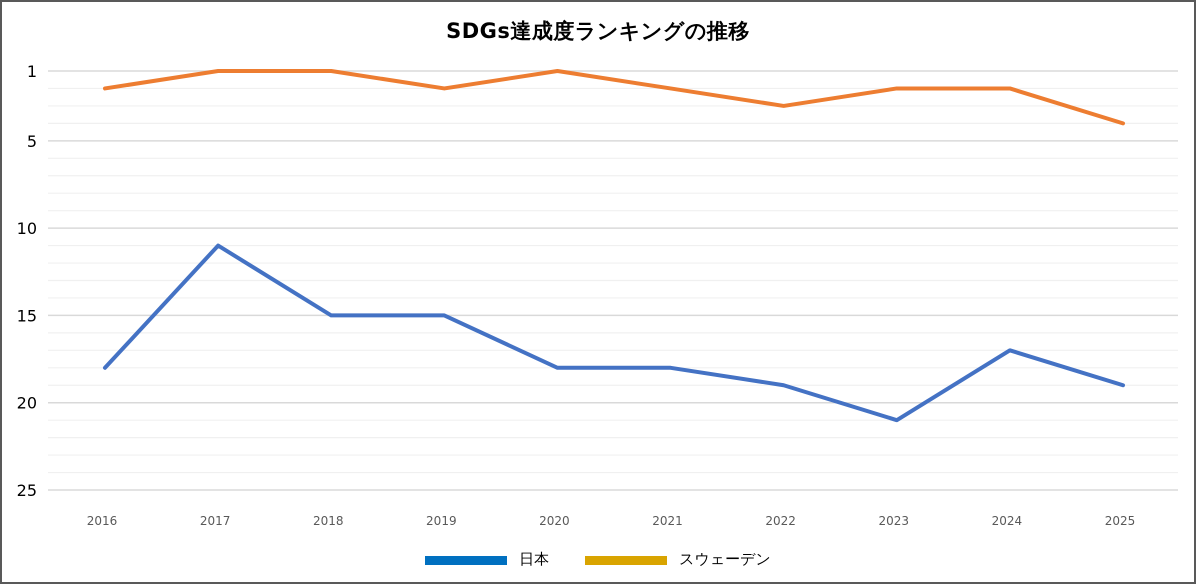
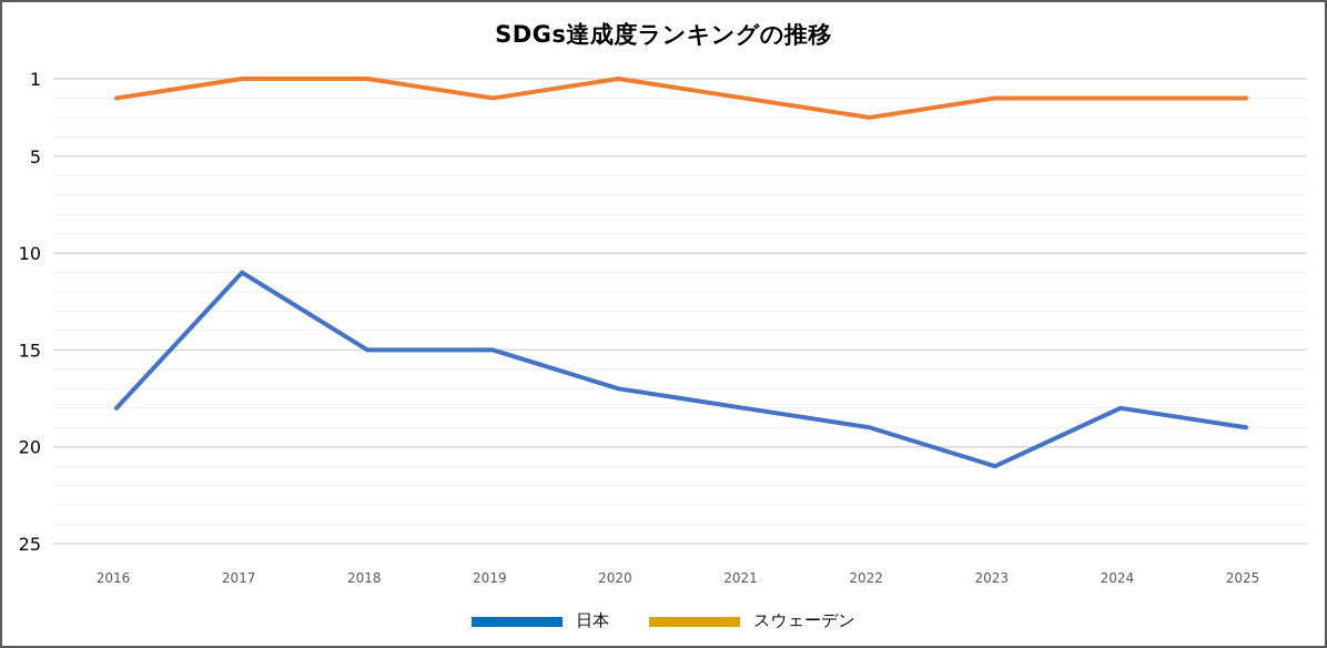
日本/2020: 18 -> 17
日本/2024: 17 -> 18
スウェーデン/2025: 4 -> 2
